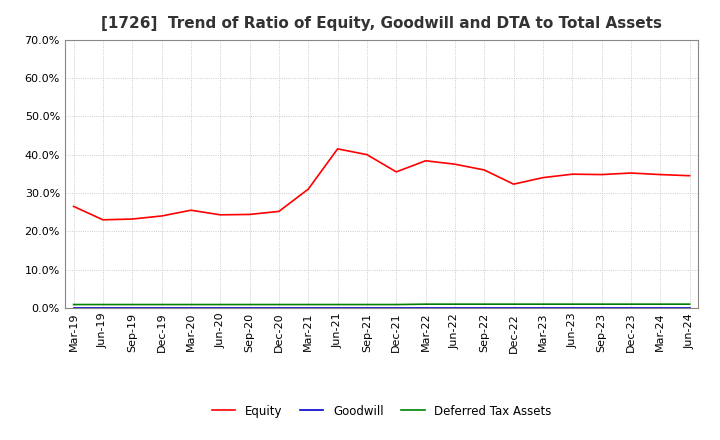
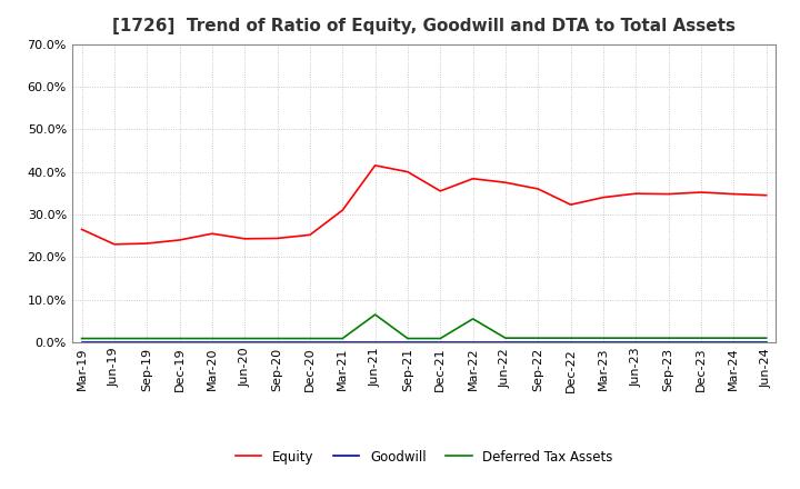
Deferred Tax Assets/Jun-21: 0.9% -> 6.5%
Deferred Tax Assets/Mar-22: 1.0% -> 5.5%
